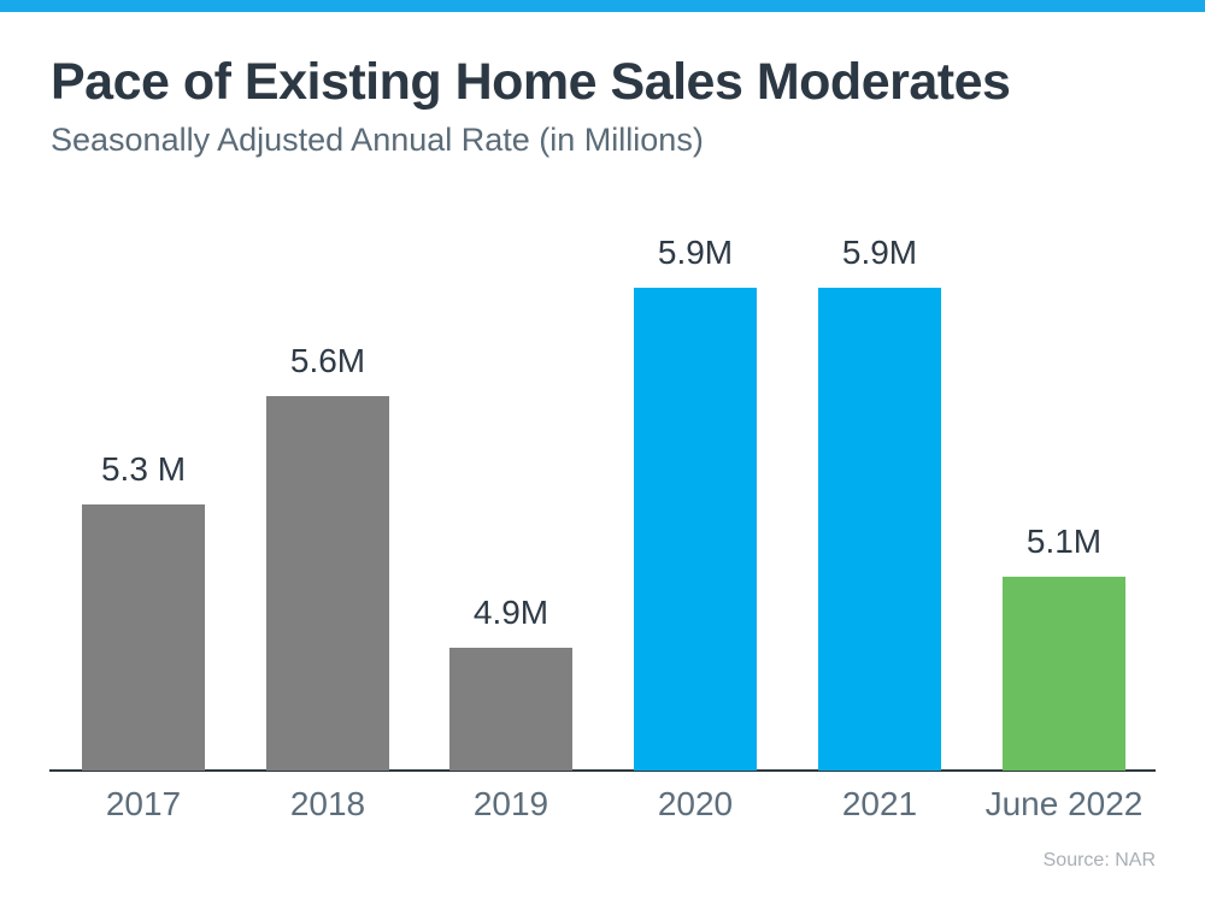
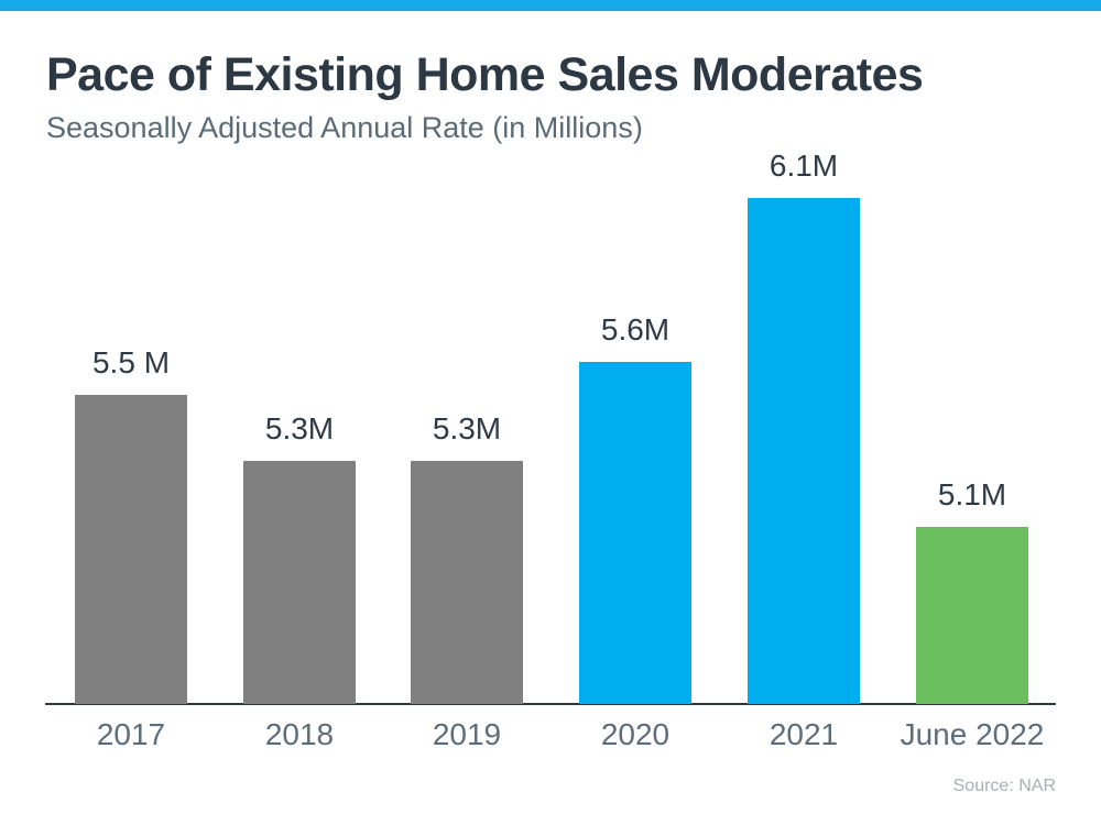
2017: 5.3 -> 5.5
2018: 5.6M -> 5.3M
2019: 4.9M -> 5.3M
2020: 5.9M -> 5.6M
2021: 5.9M -> 6.1M
